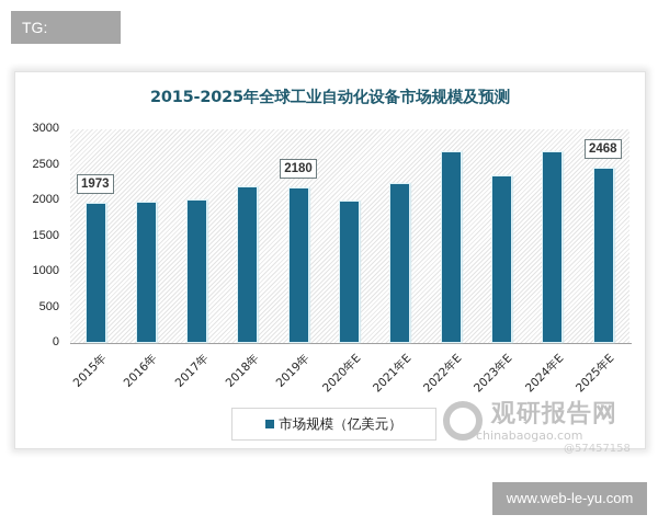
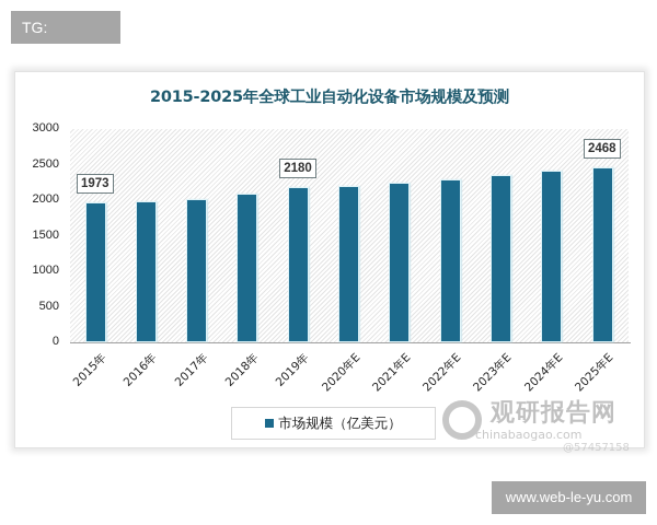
2018年: 2200 -> 2100
2020年E: 2000 -> 2200
2022年E: 2700 -> 2300
2024年E: 2700 -> 2400
